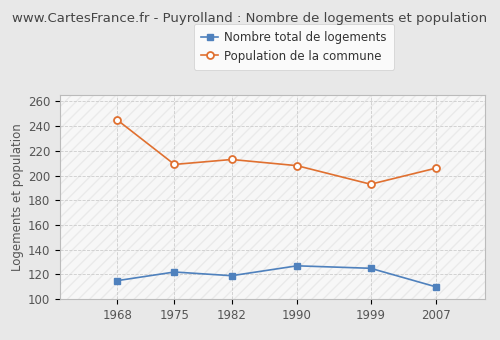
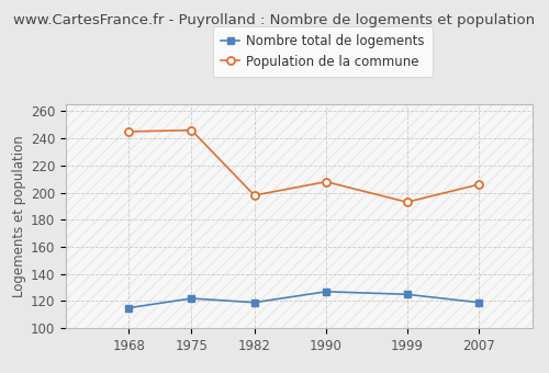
Population de la commune/1975: 209 -> 246
Population de la commune/1982: 213 -> 198
Nombre total de logements/2007: 110 -> 119
